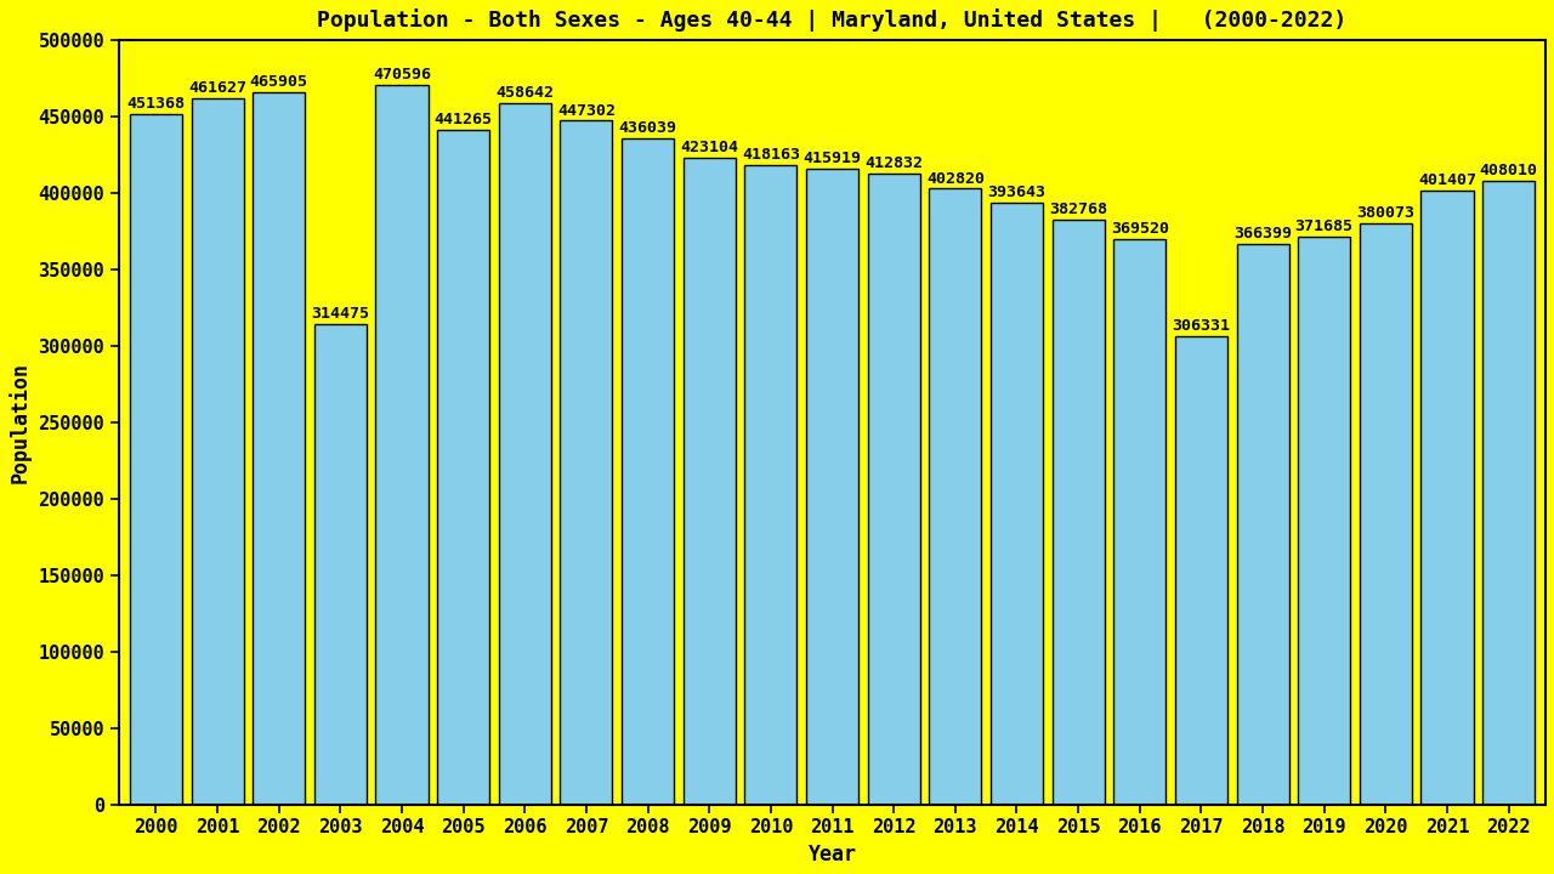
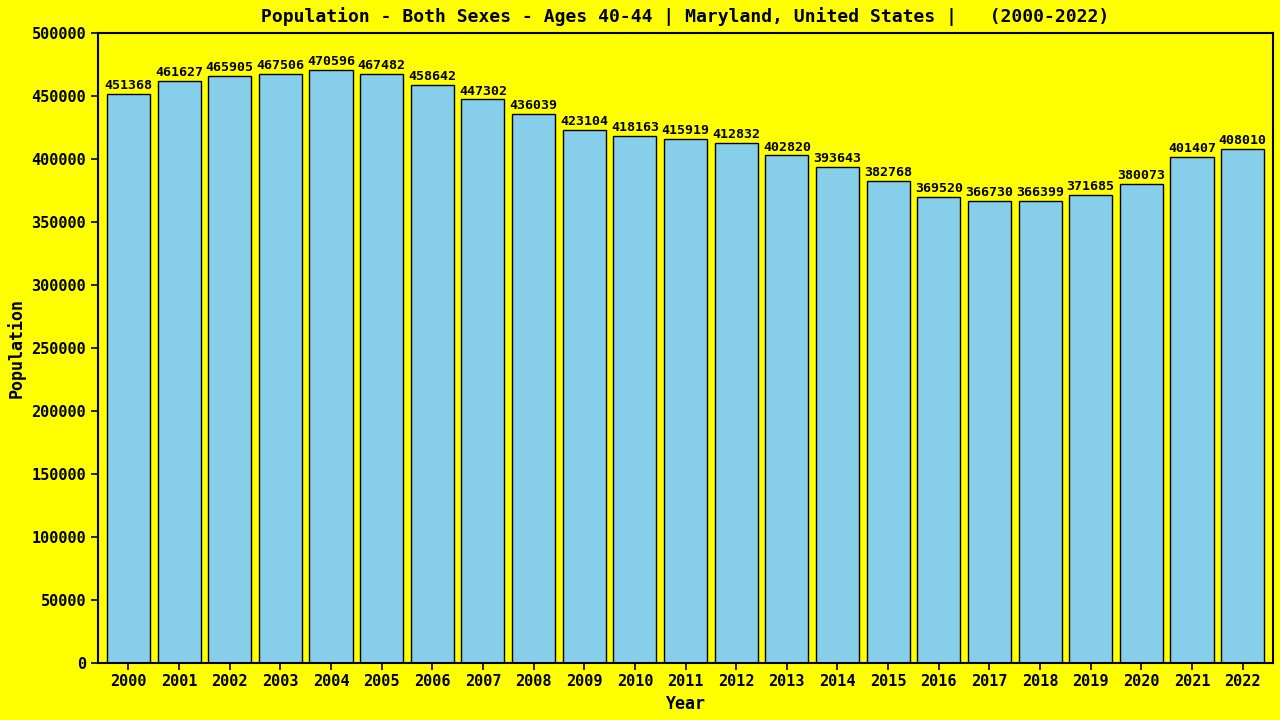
2003: 314475 -> 467506
2005: 441265 -> 467482
2017: 306331 -> 366730
